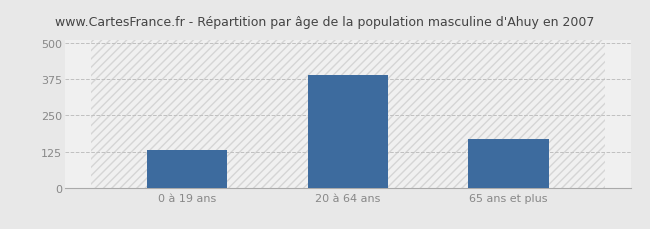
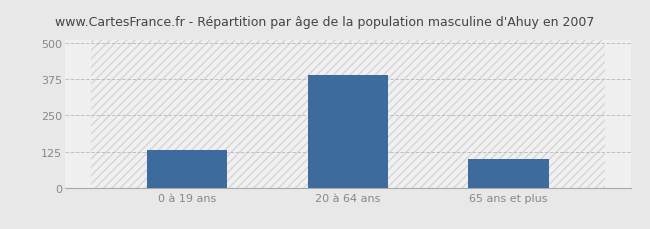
65 ans et plus: 170 -> 100
